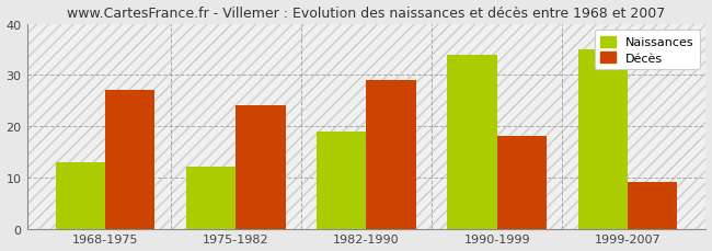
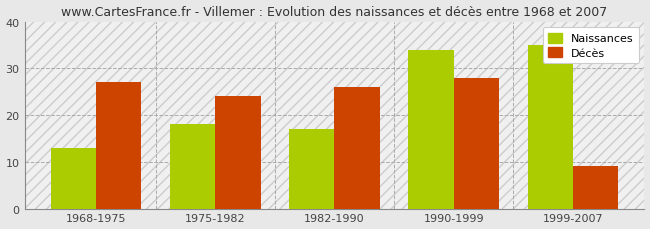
Naissances/1975-1982: 12 -> 18
Naissances/1982-1990: 19 -> 17
Décès/1982-1990: 29 -> 26
Décès/1990-1999: 18 -> 28
